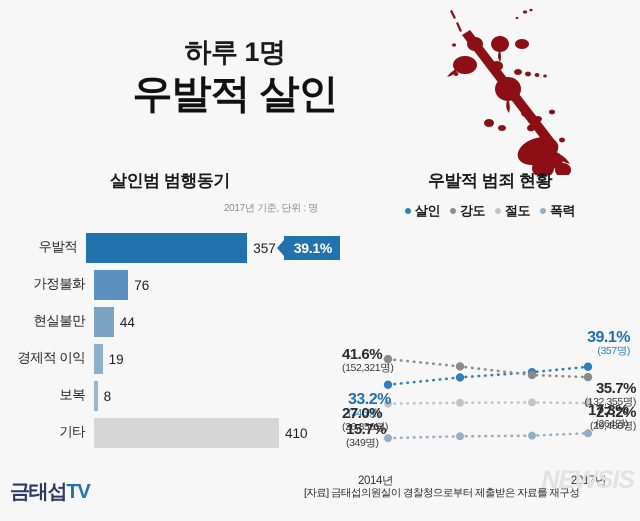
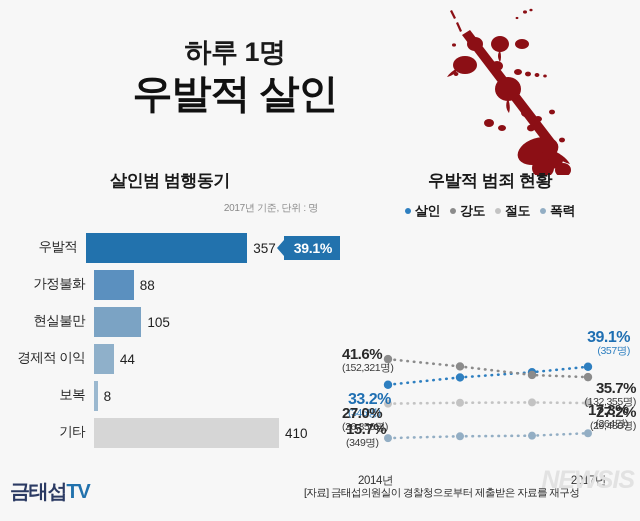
살인범 범행동기/가정불화: 76 -> 88
살인범 범행동기/현실불만: 44 -> 105
살인범 범행동기/경제적 이익: 19 -> 44
